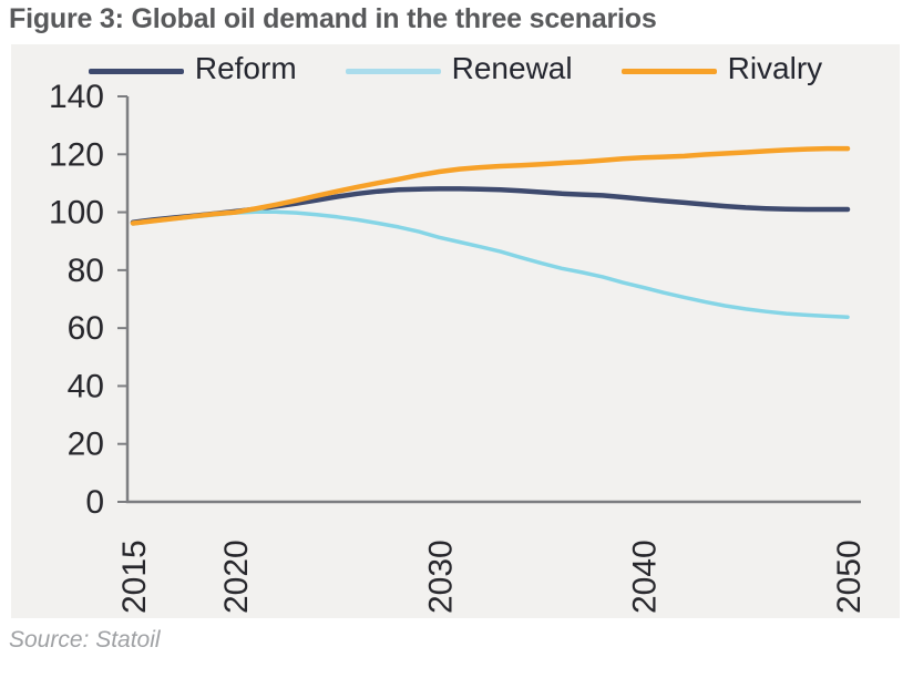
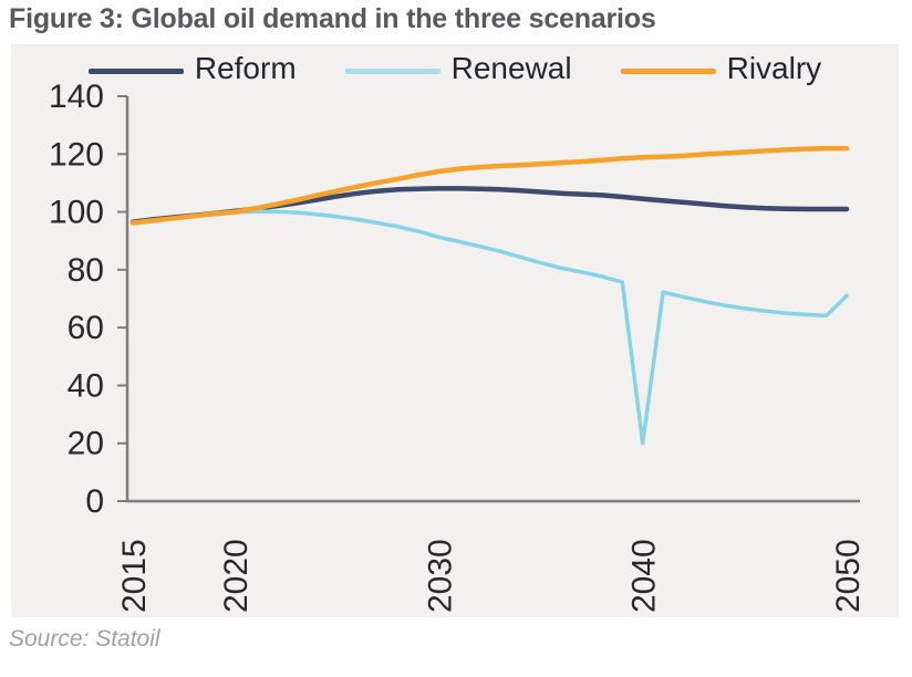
Renewal/2040: 74 -> 20
Renewal/2050: 64 -> 71
